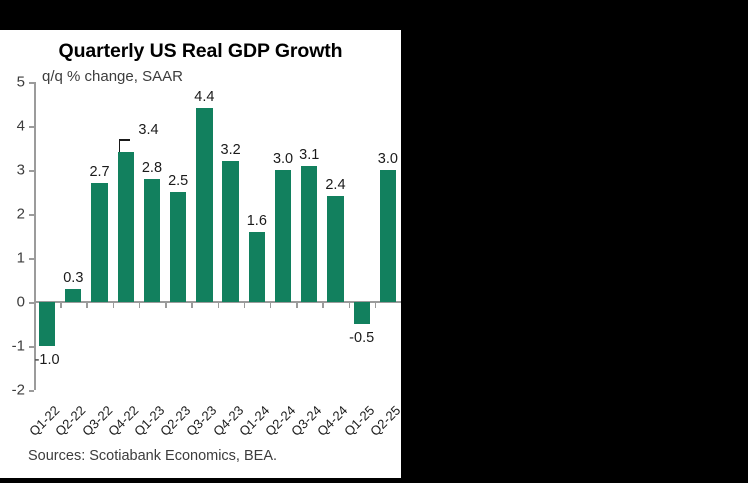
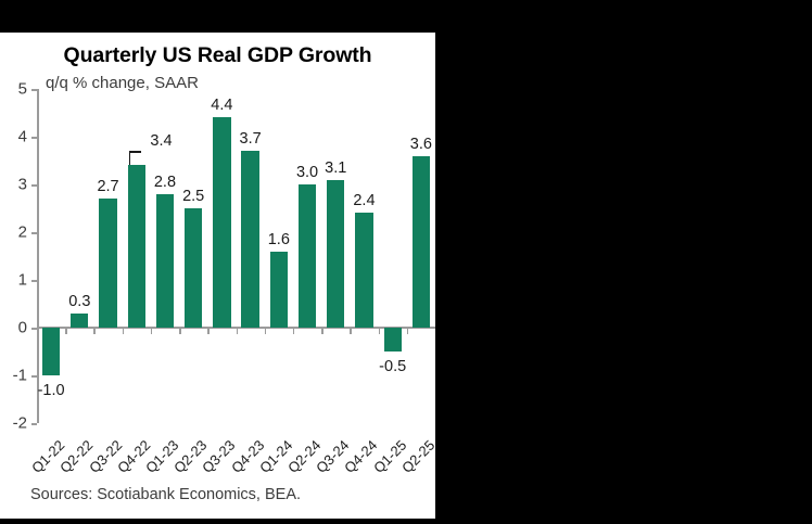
Q4-23: 3.2 -> 3.7
Q2-25: 3.0 -> 3.6
